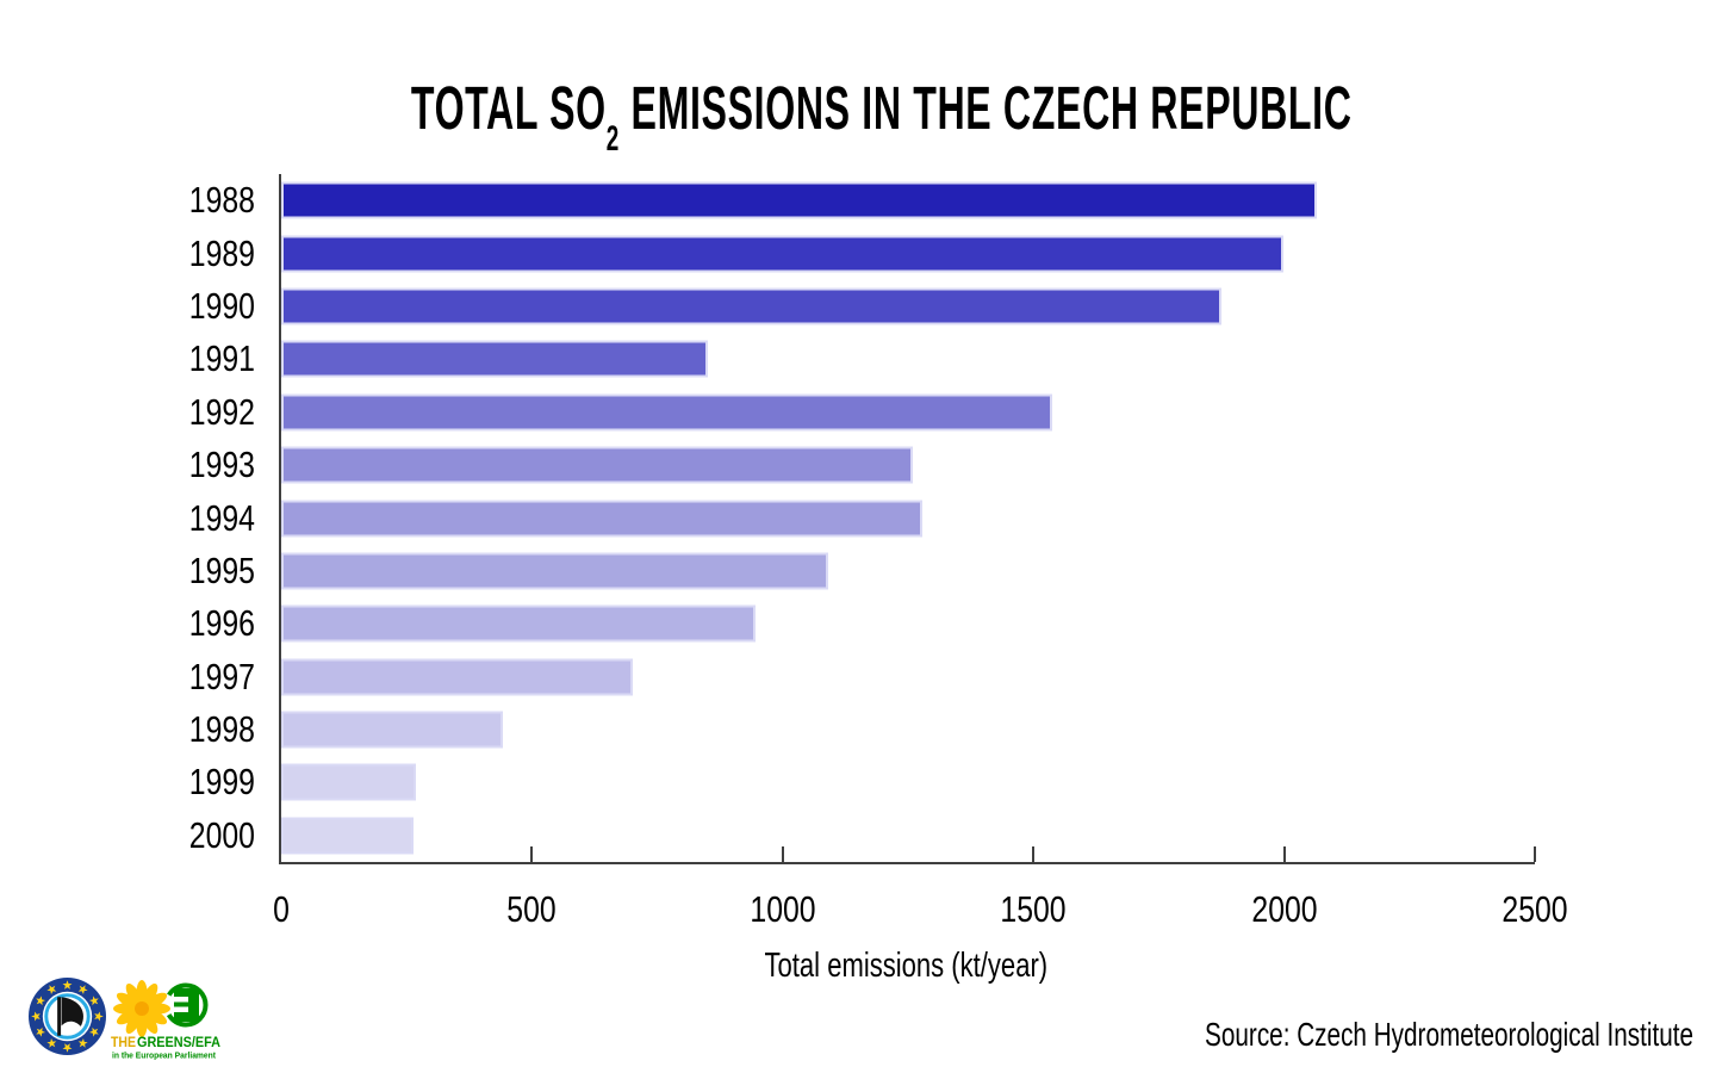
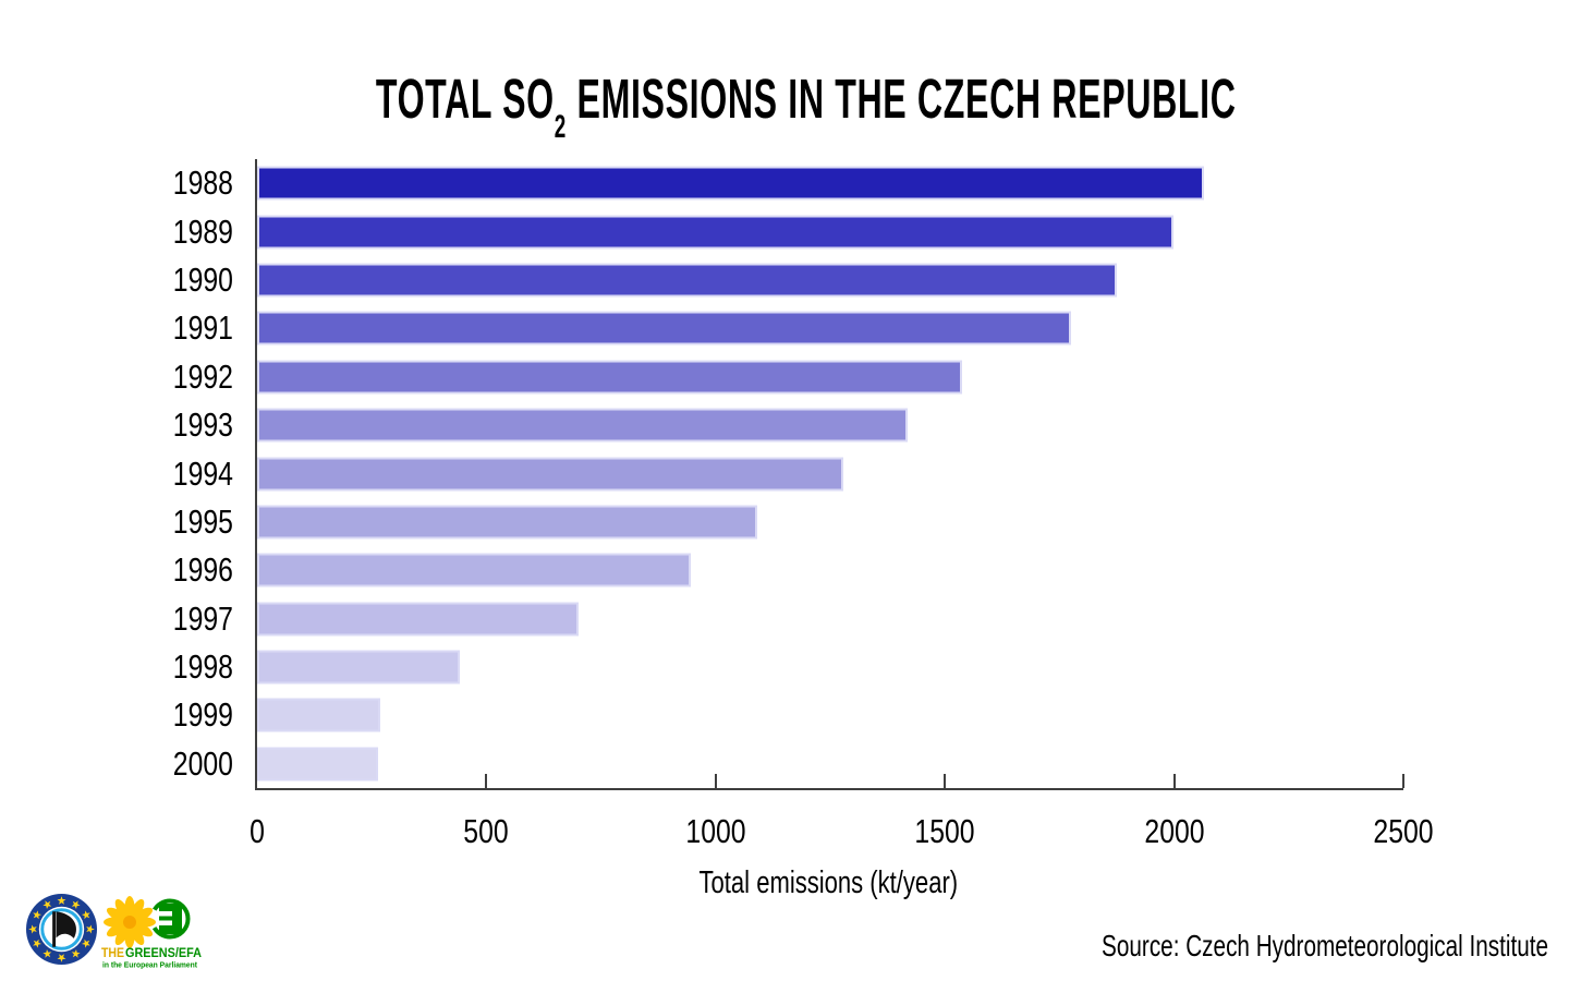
1991: 850 -> 1780
1993: 1260 -> 1420
